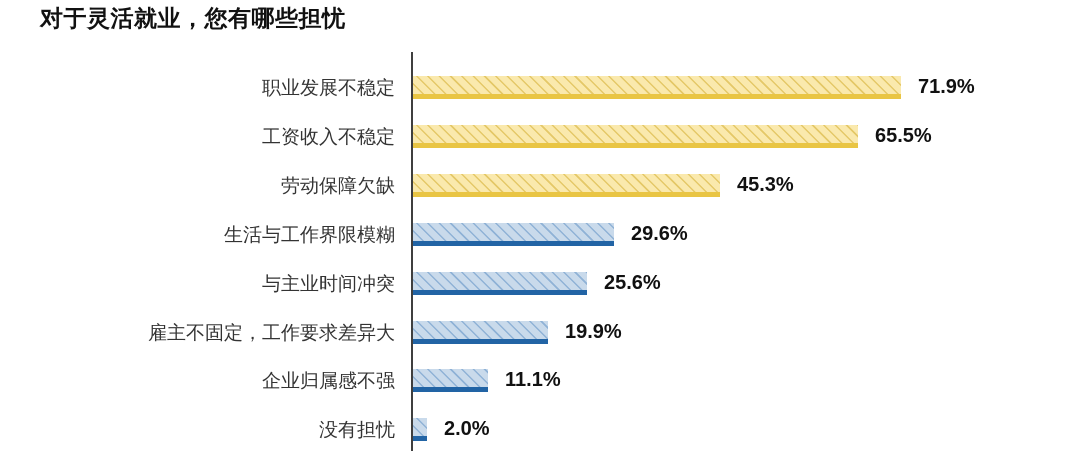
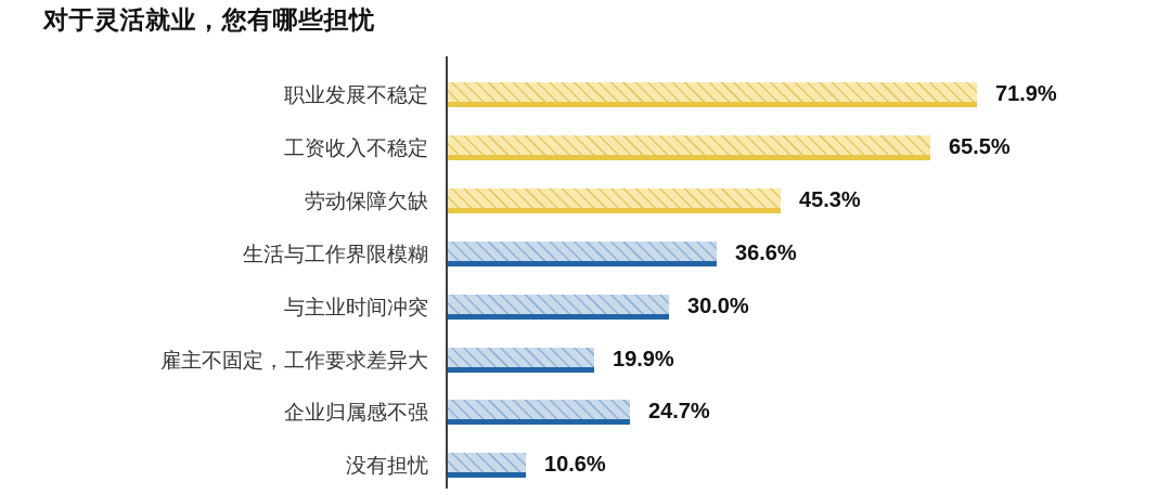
生活与工作界限模糊: 29.6% -> 36.6%
与主业时间冲突: 25.6% -> 30.0%
企业归属感不强: 11.1% -> 24.7%
没有担忧: 2.0% -> 10.6%
